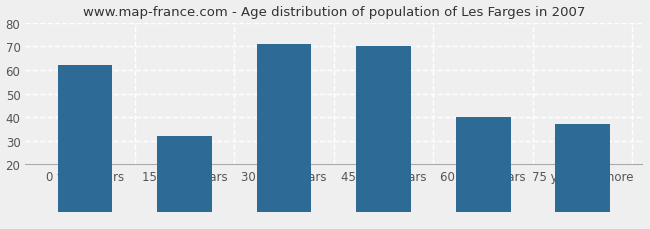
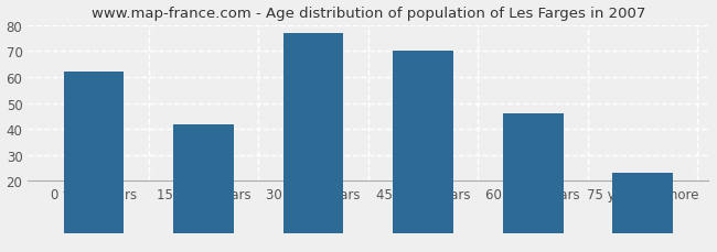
15 to 29 years: 32 -> 42
30 to 44 years: 71 -> 77
60 to 74 years: 40 -> 46
75 years or more: 37 -> 23
